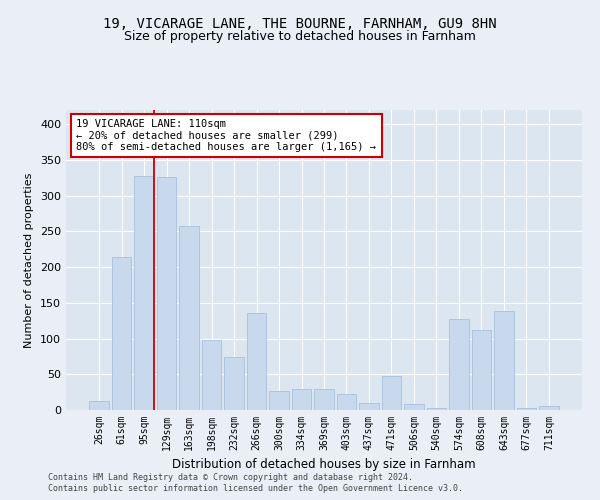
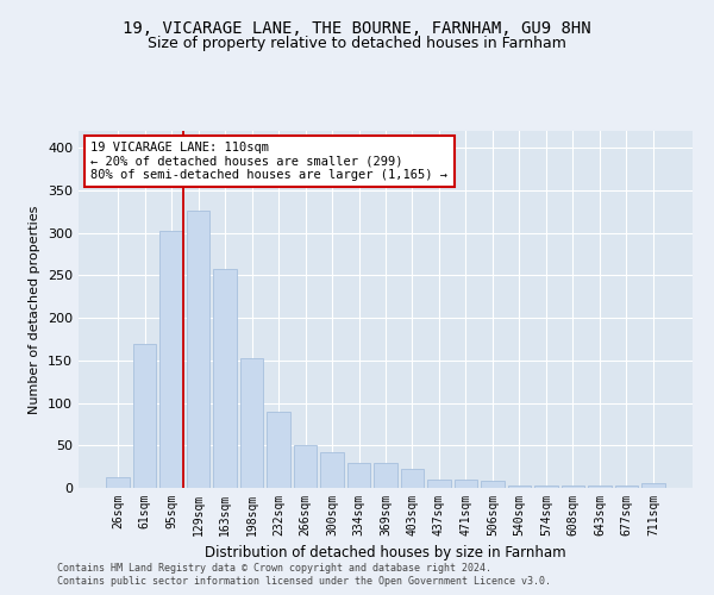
61sqm: 214 -> 170
95sqm: 328 -> 302
198sqm: 98 -> 152
232sqm: 74 -> 90
266sqm: 136 -> 50
300sqm: 26 -> 42
471sqm: 48 -> 10
574sqm: 128 -> 3
608sqm: 112 -> 3
643sqm: 138 -> 3
